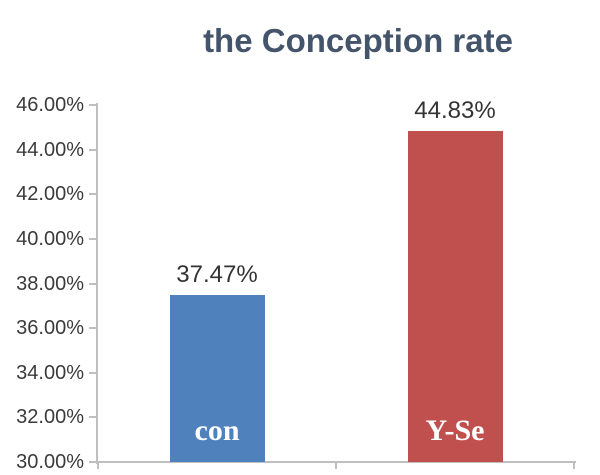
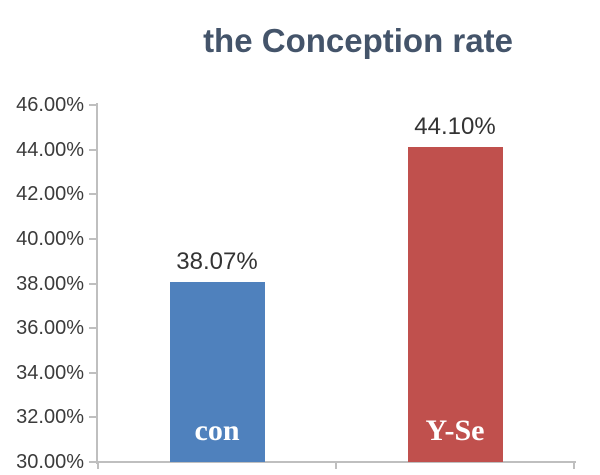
con: 37.47% -> 38.07%
Y-Se: 44.83% -> 44.10%
